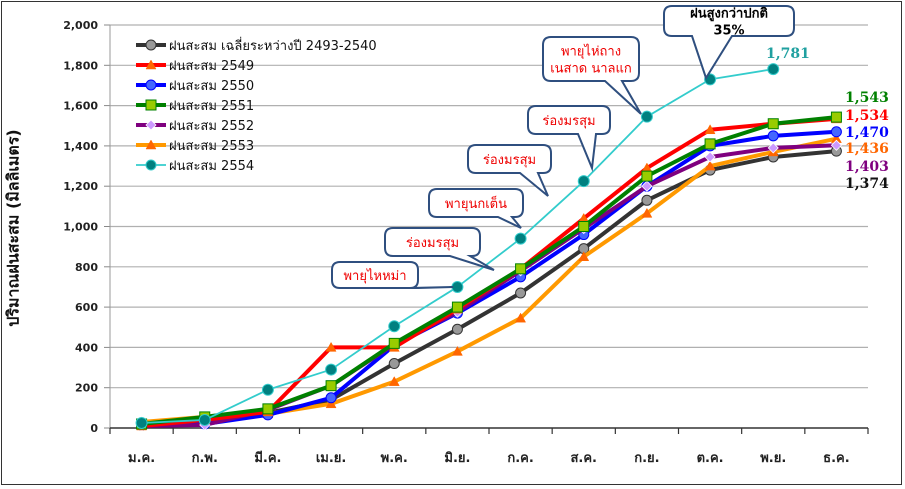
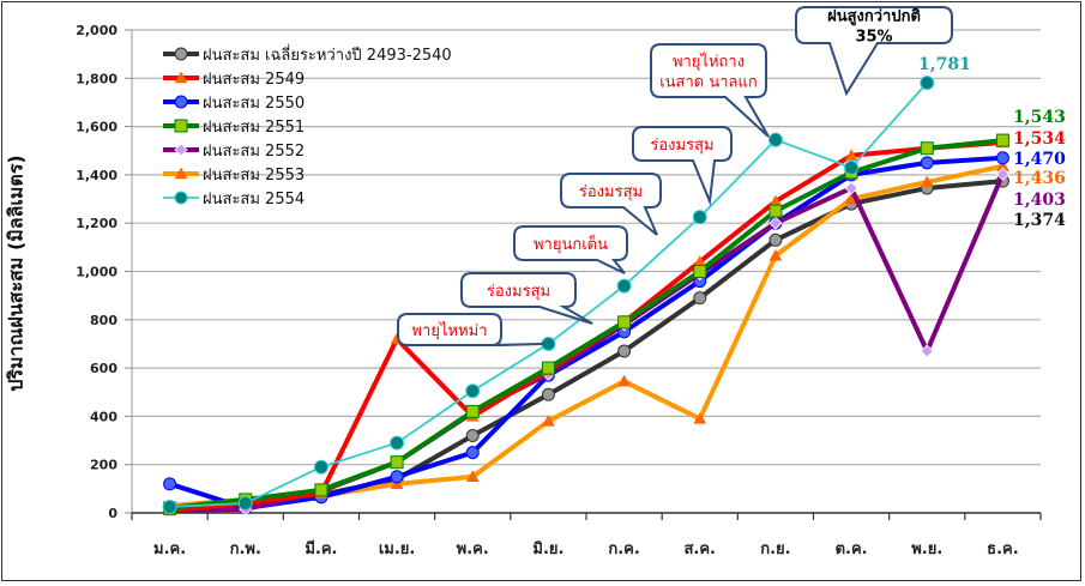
ฝนสะสม 2550/ม.ค.: 20 -> 120
ฝนสะสม 2549/เม.ย.: 400 -> 720
ฝนสะสม 2550/พ.ค.: 410 -> 250
ฝนสะสม 2553/พ.ค.: 230 -> 150
ฝนสะสม 2553/ส.ค.: 850 -> 390
ฝนสะสม 2554/ต.ค.: 1730 -> 1430
ฝนสะสม 2552/พ.ย.: 1390 -> 670
